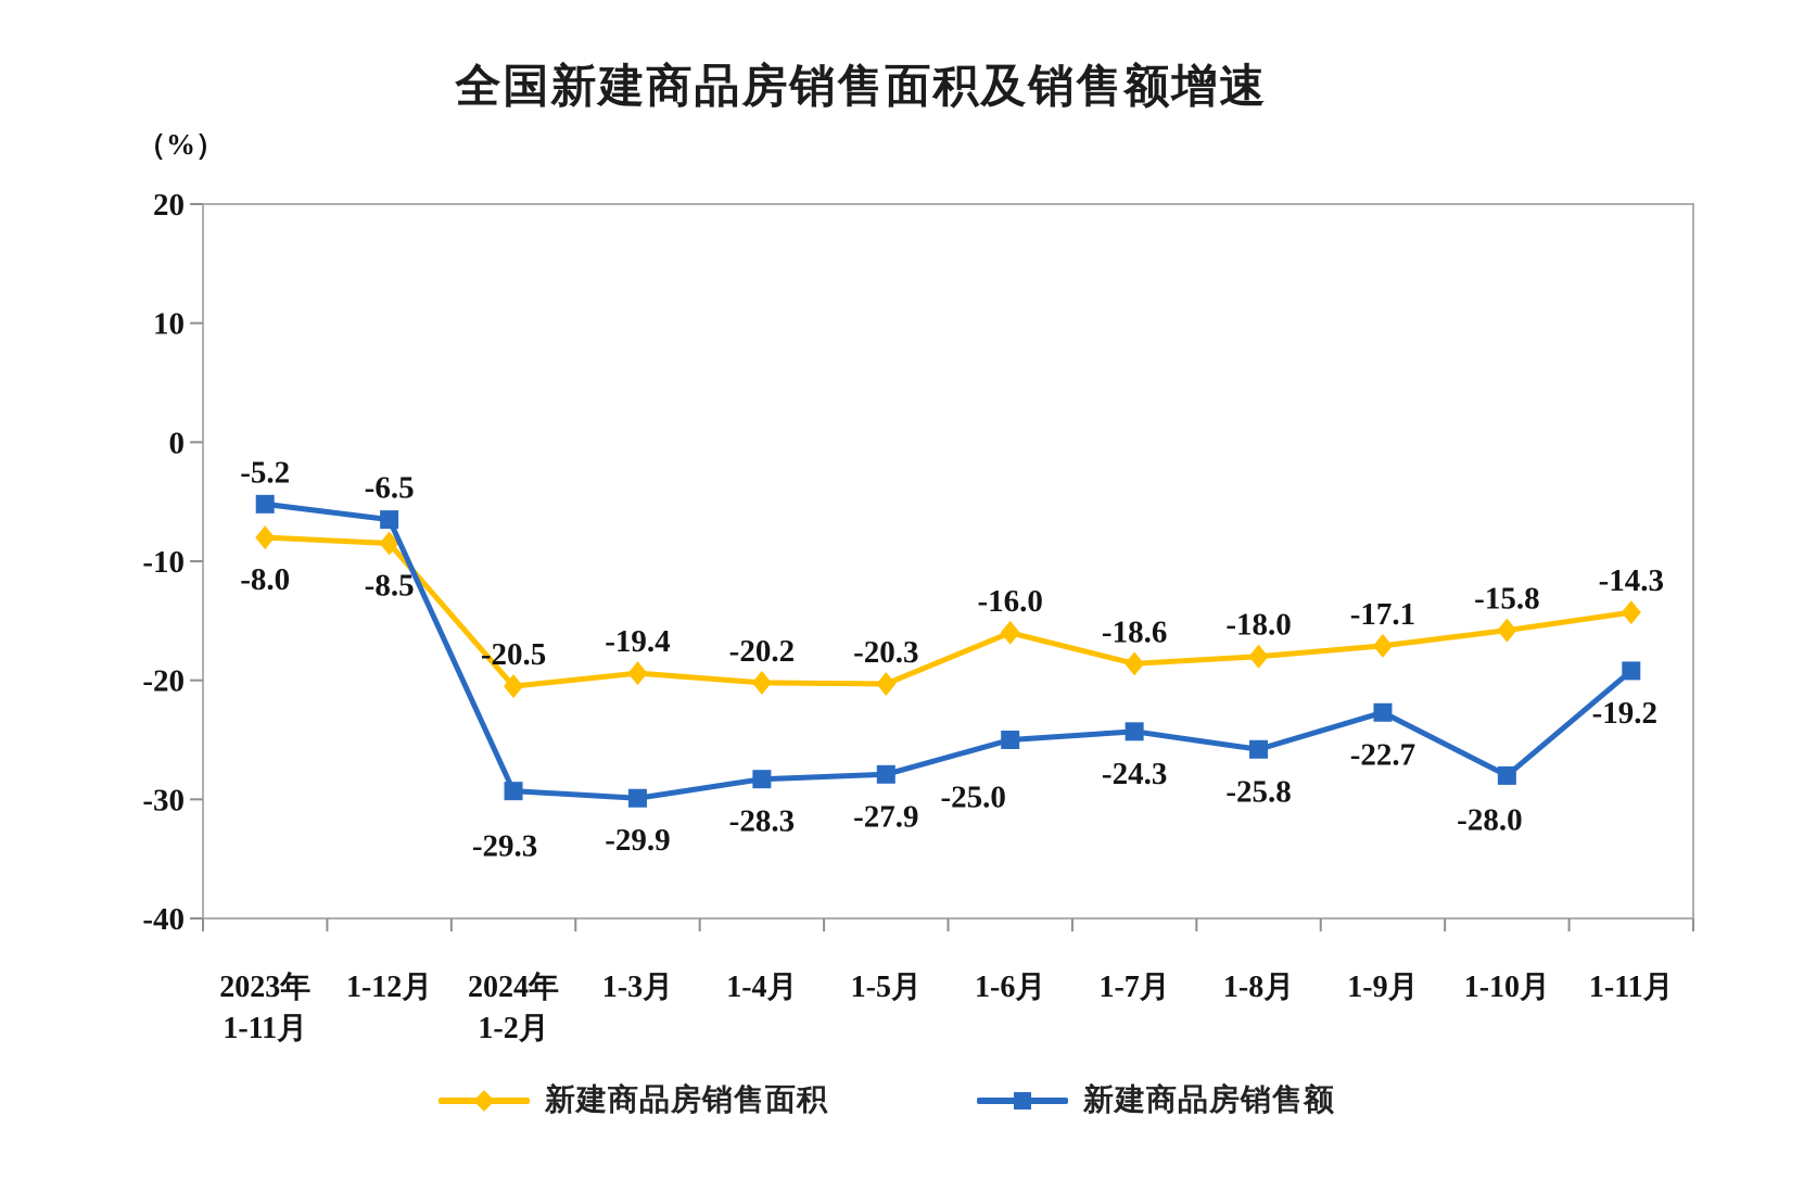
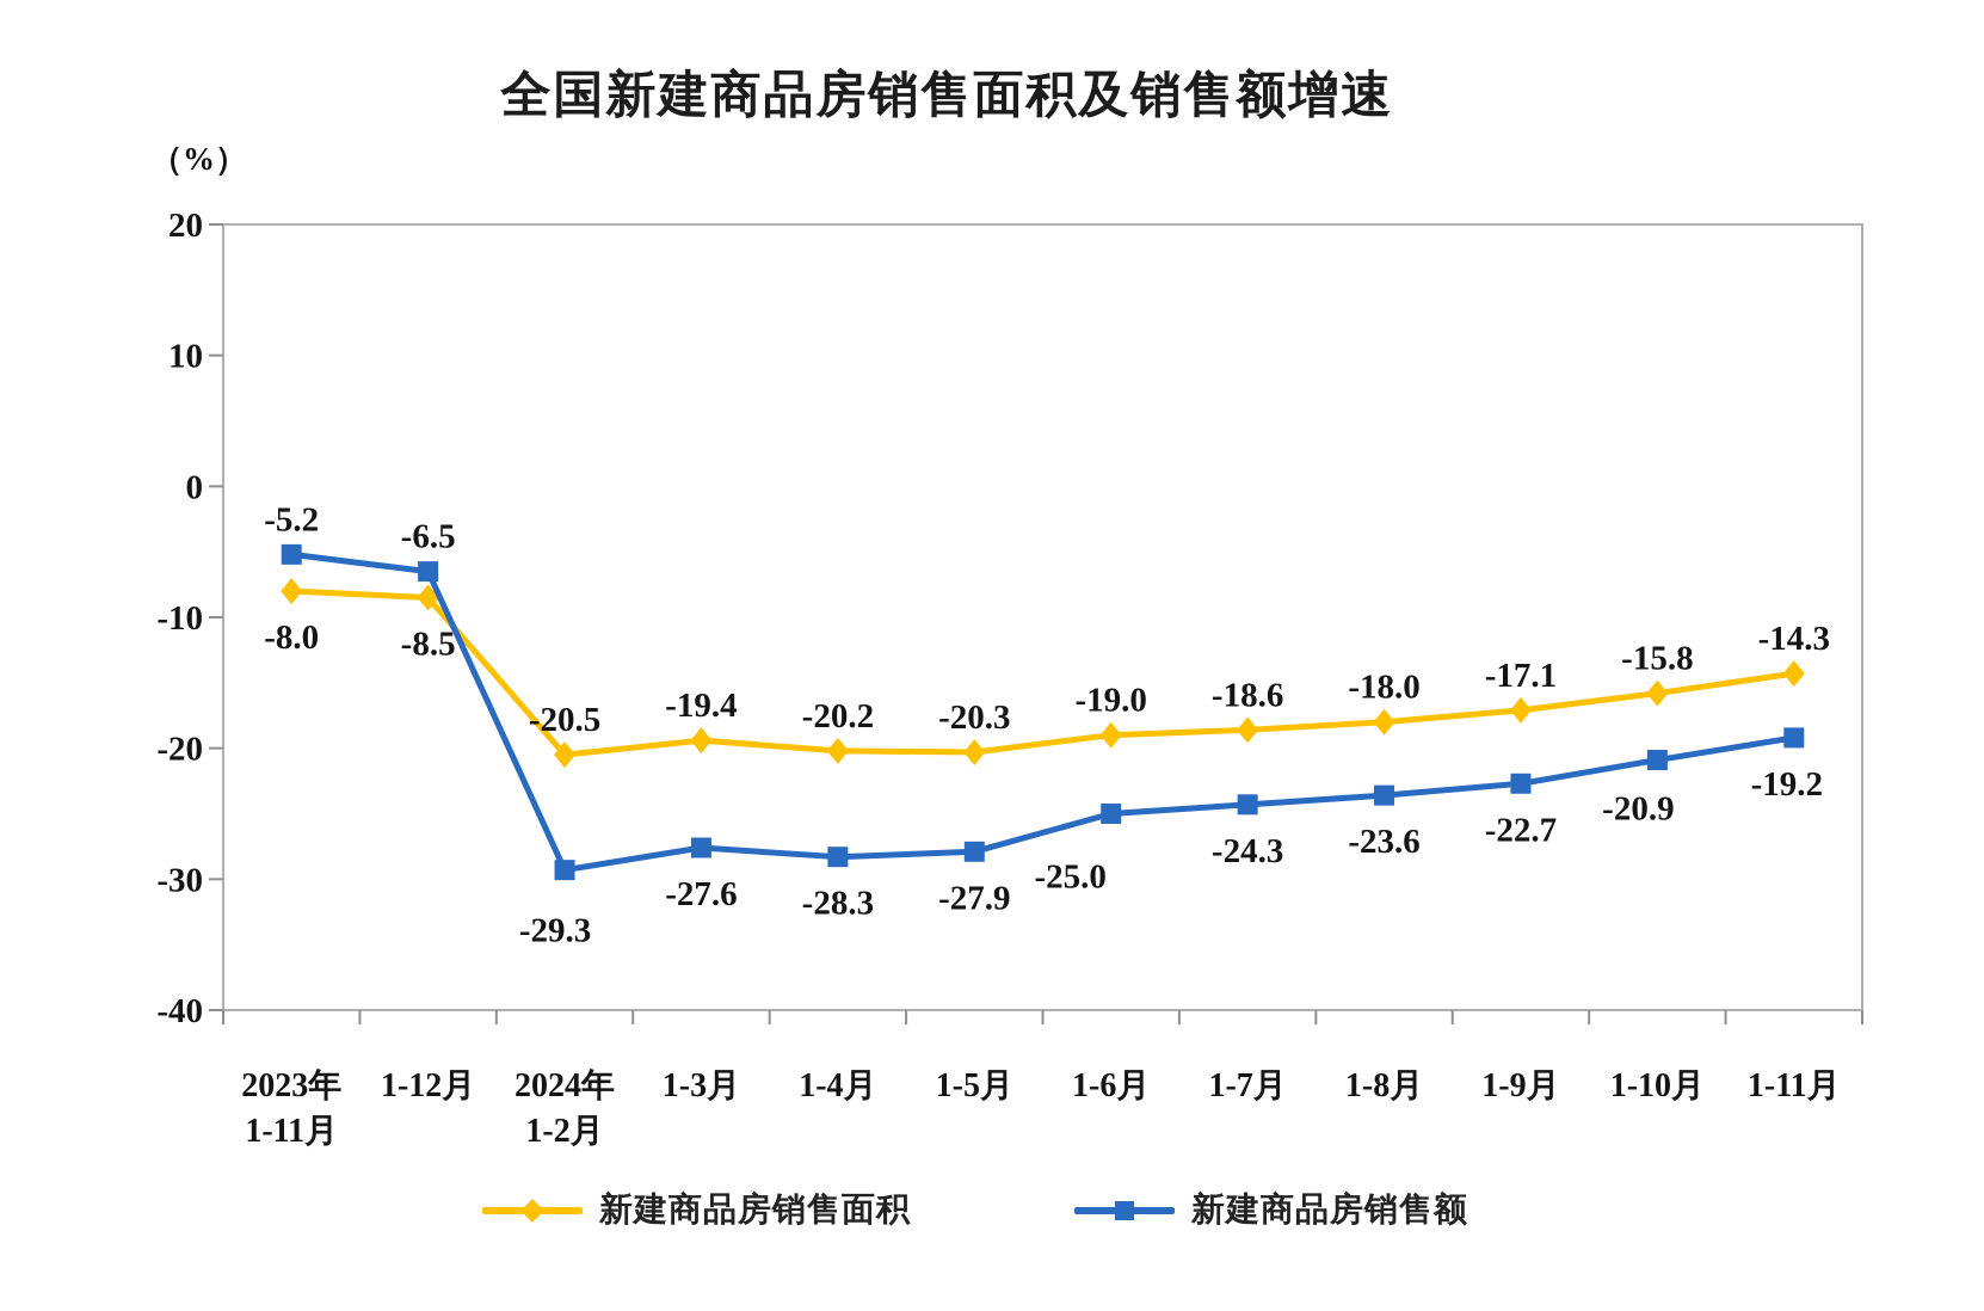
新建商品房销售额/1-3月: -29.9 -> -27.6
新建商品房销售面积/1-6月: -16.0 -> -19.0
新建商品房销售额/1-8月: -25.8 -> -23.6
新建商品房销售额/1-10月: -28.0 -> -20.9
